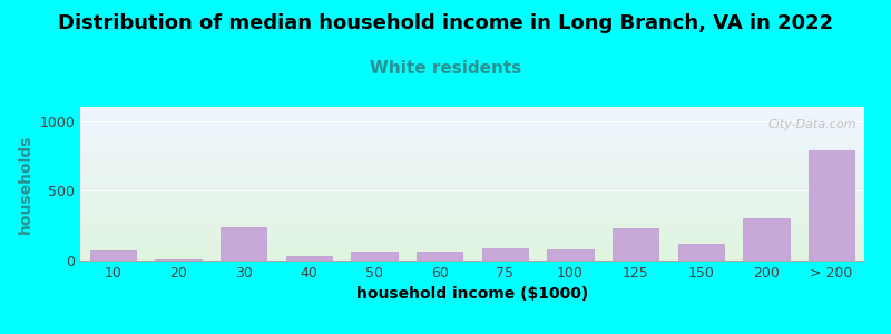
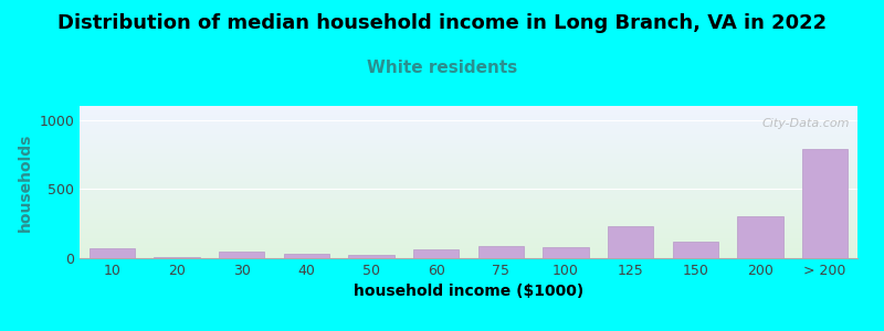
30: 240 -> 50
50: 60 -> 20
